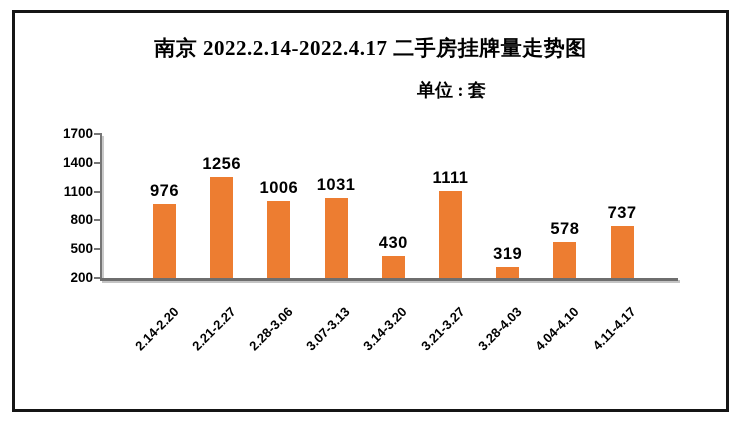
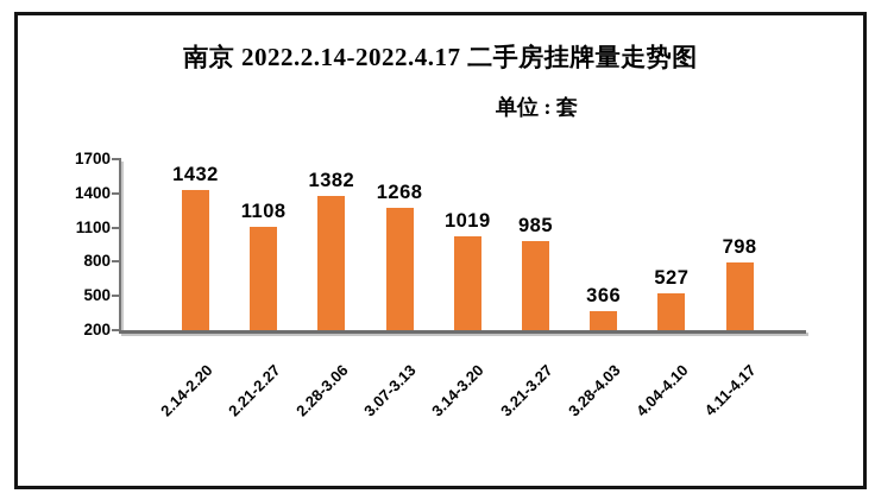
2.14-2.20: 976 -> 1432
2.21-2.27: 1256 -> 1108
2.28-3.06: 1006 -> 1382
3.07-3.13: 1031 -> 1268
3.14-3.20: 430 -> 1019
3.21-3.27: 1111 -> 985
3.28-4.03: 319 -> 366
4.04-4.10: 578 -> 527
4.11-4.17: 737 -> 798
